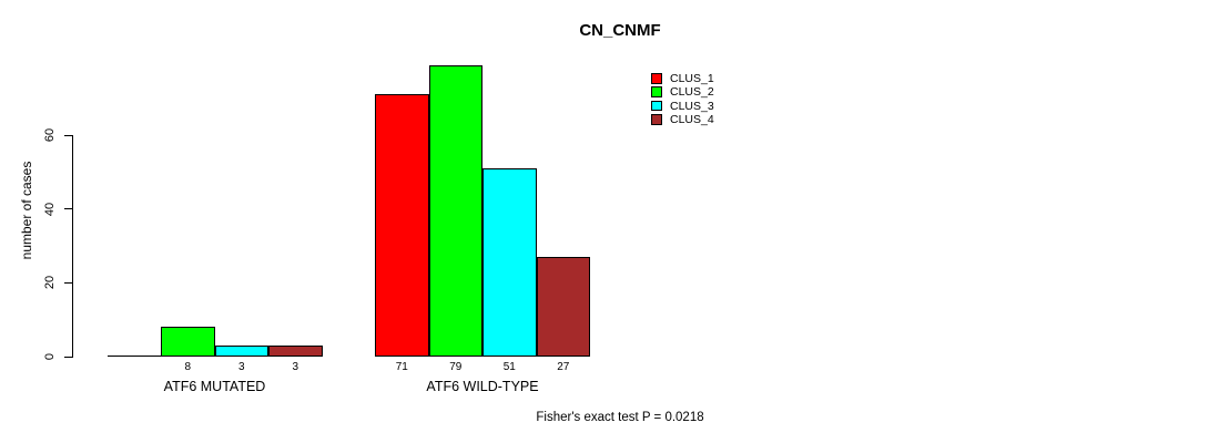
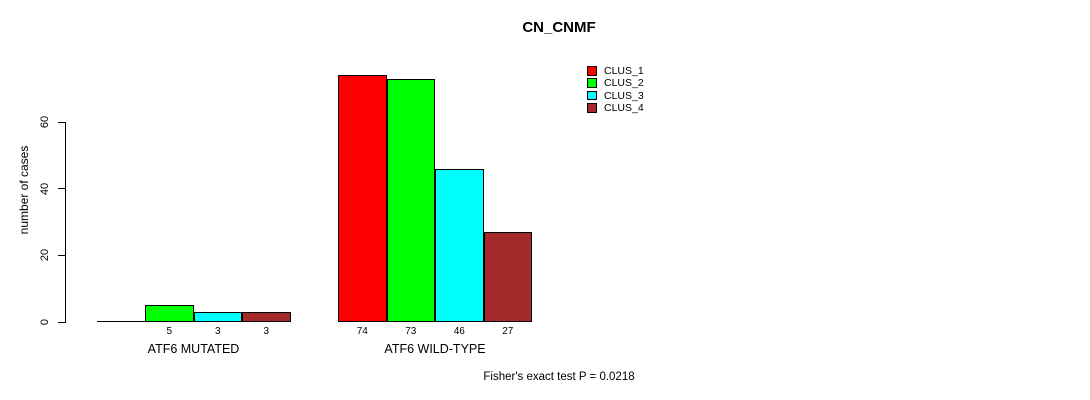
CLUS_2/ATF6 MUTATED: 8 -> 5
CLUS_1/ATF6 WILD-TYPE: 71 -> 74
CLUS_2/ATF6 WILD-TYPE: 79 -> 73
CLUS_3/ATF6 WILD-TYPE: 51 -> 46
